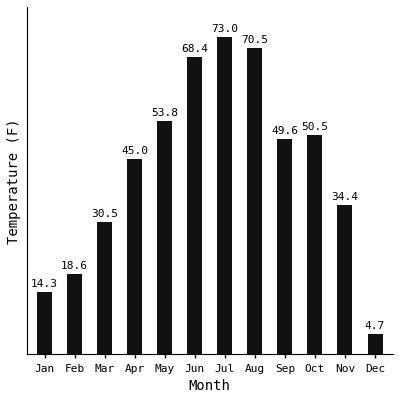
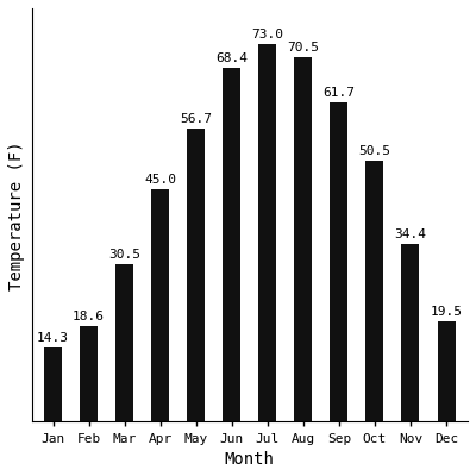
May: 53.8 -> 56.7
Sep: 49.6 -> 61.7
Dec: 4.7 -> 19.5
